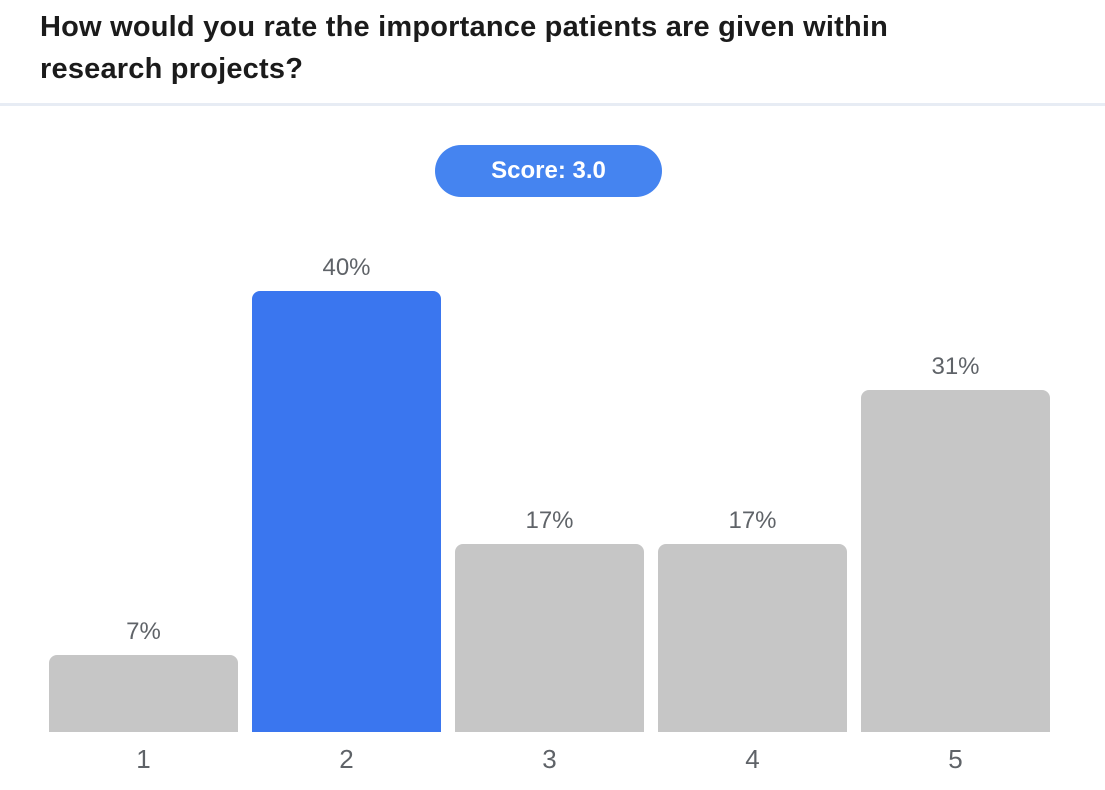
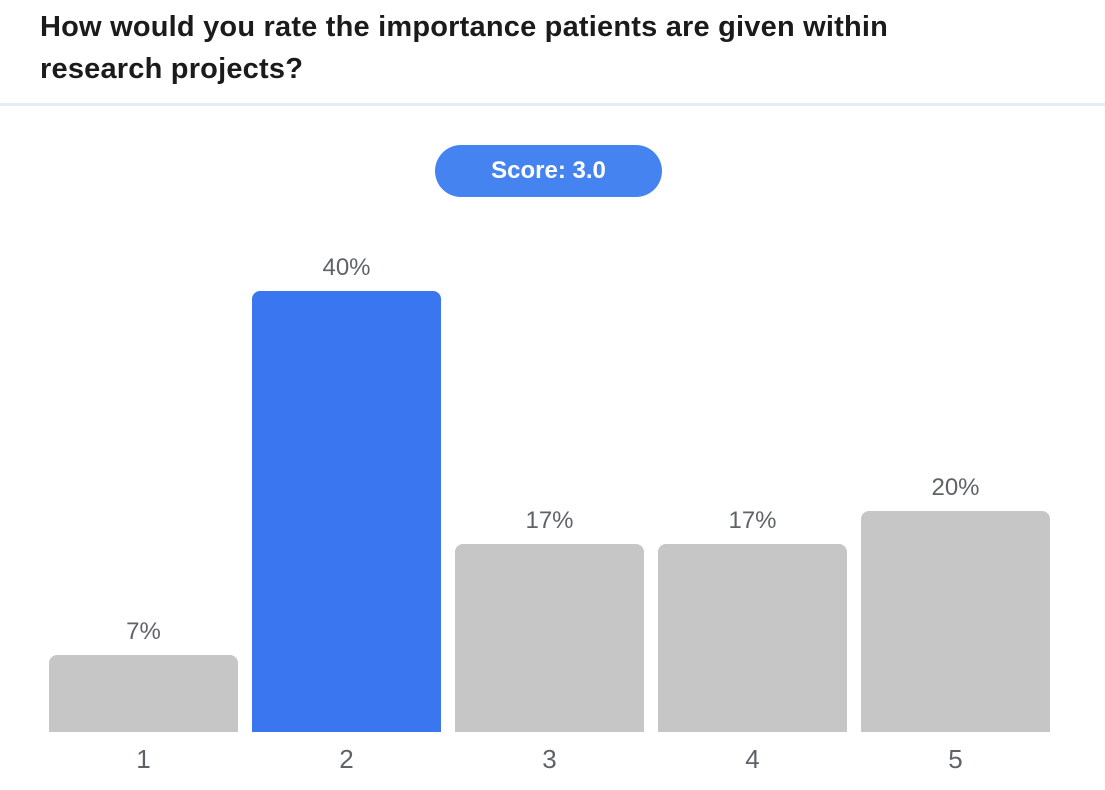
5: 31% -> 20%
